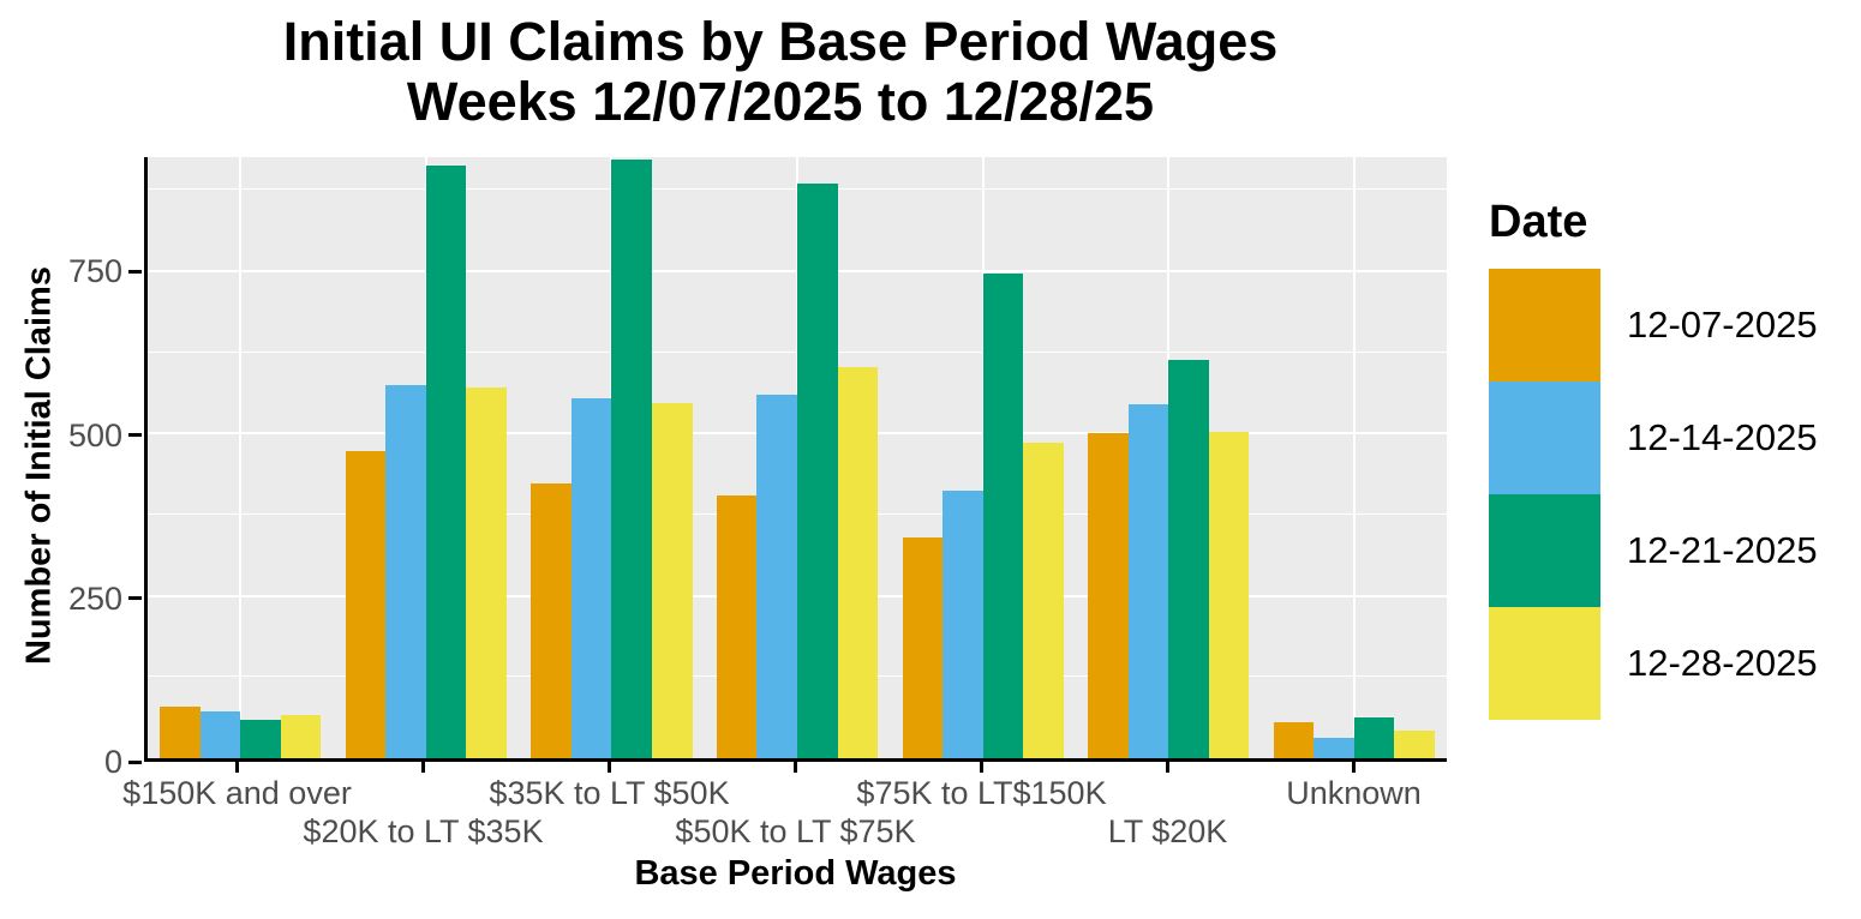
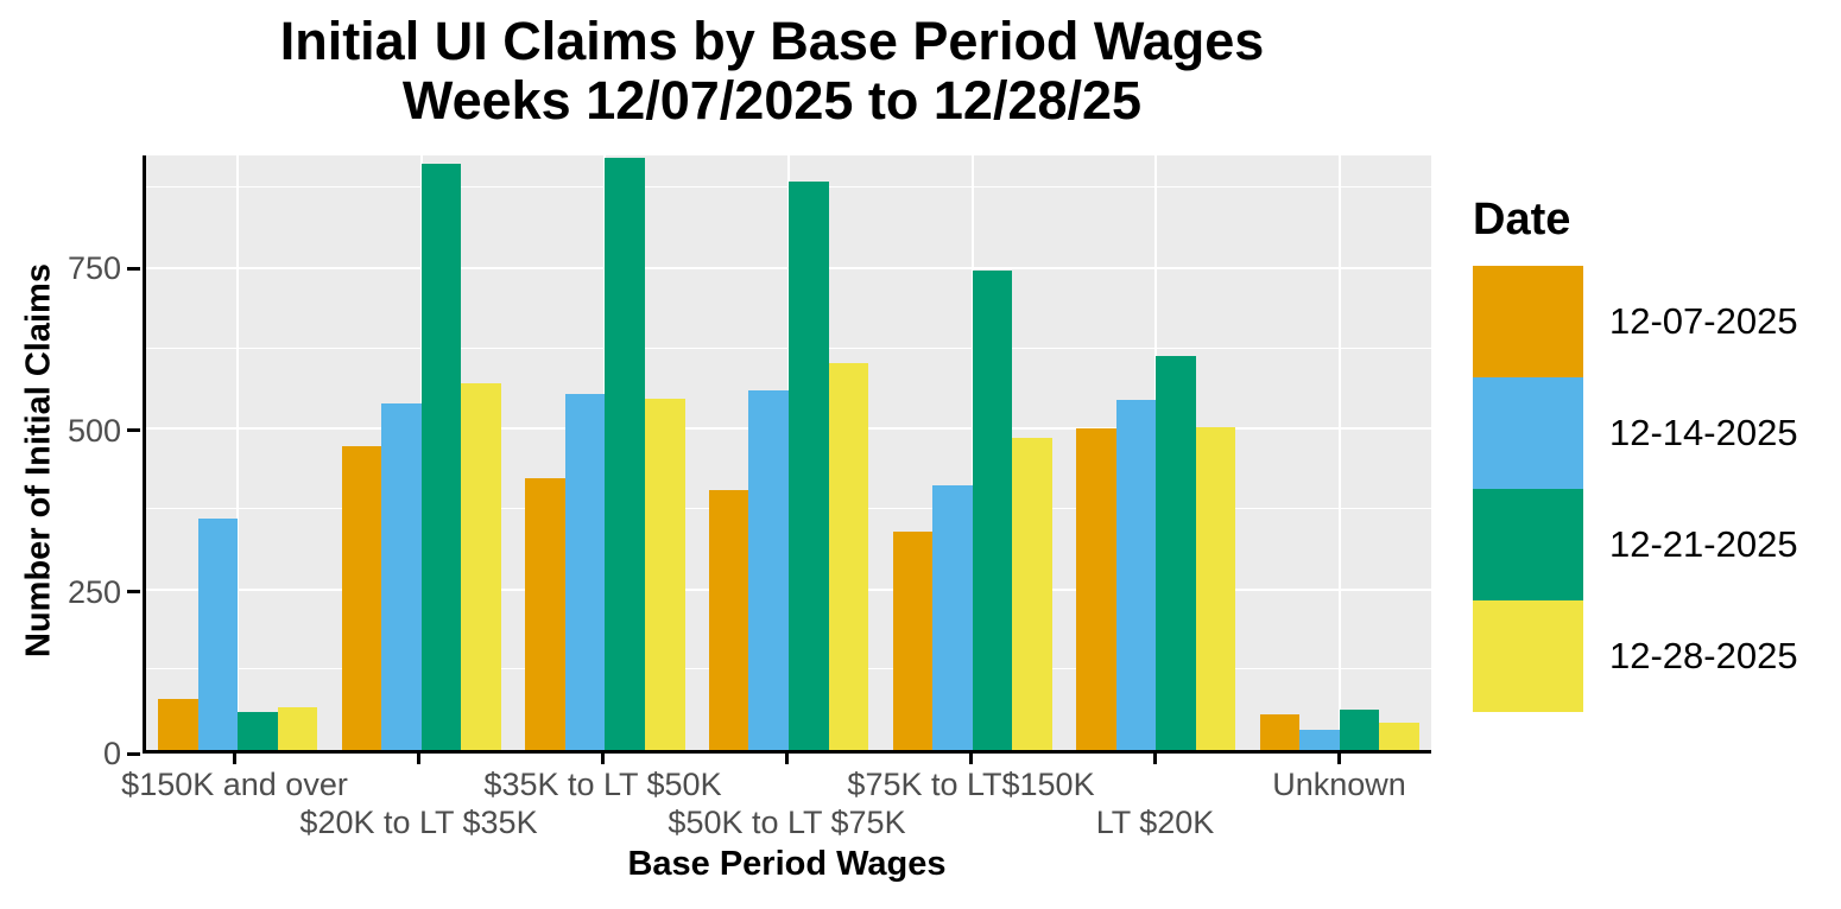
12-14-2025/$150K and over: 70 -> 360
12-14-2025/$20K to LT $35K: 580 -> 540
